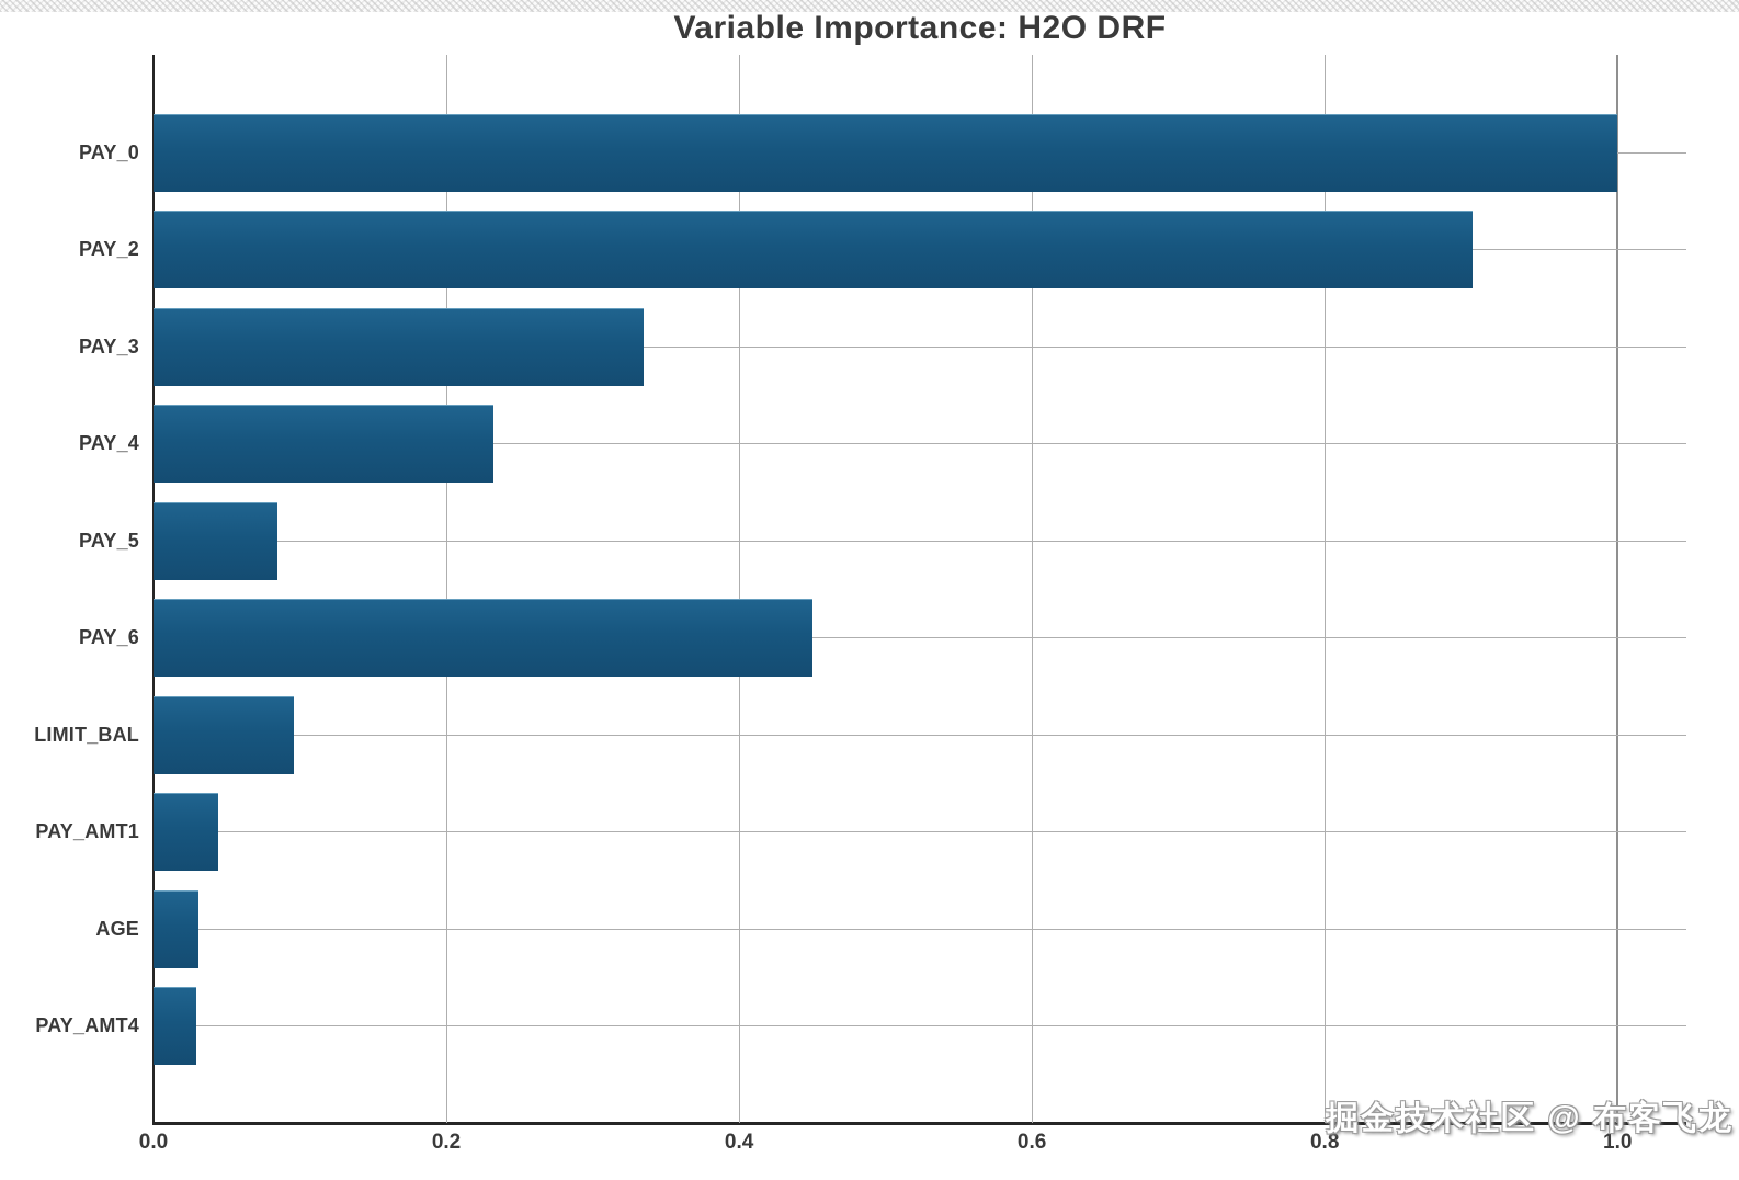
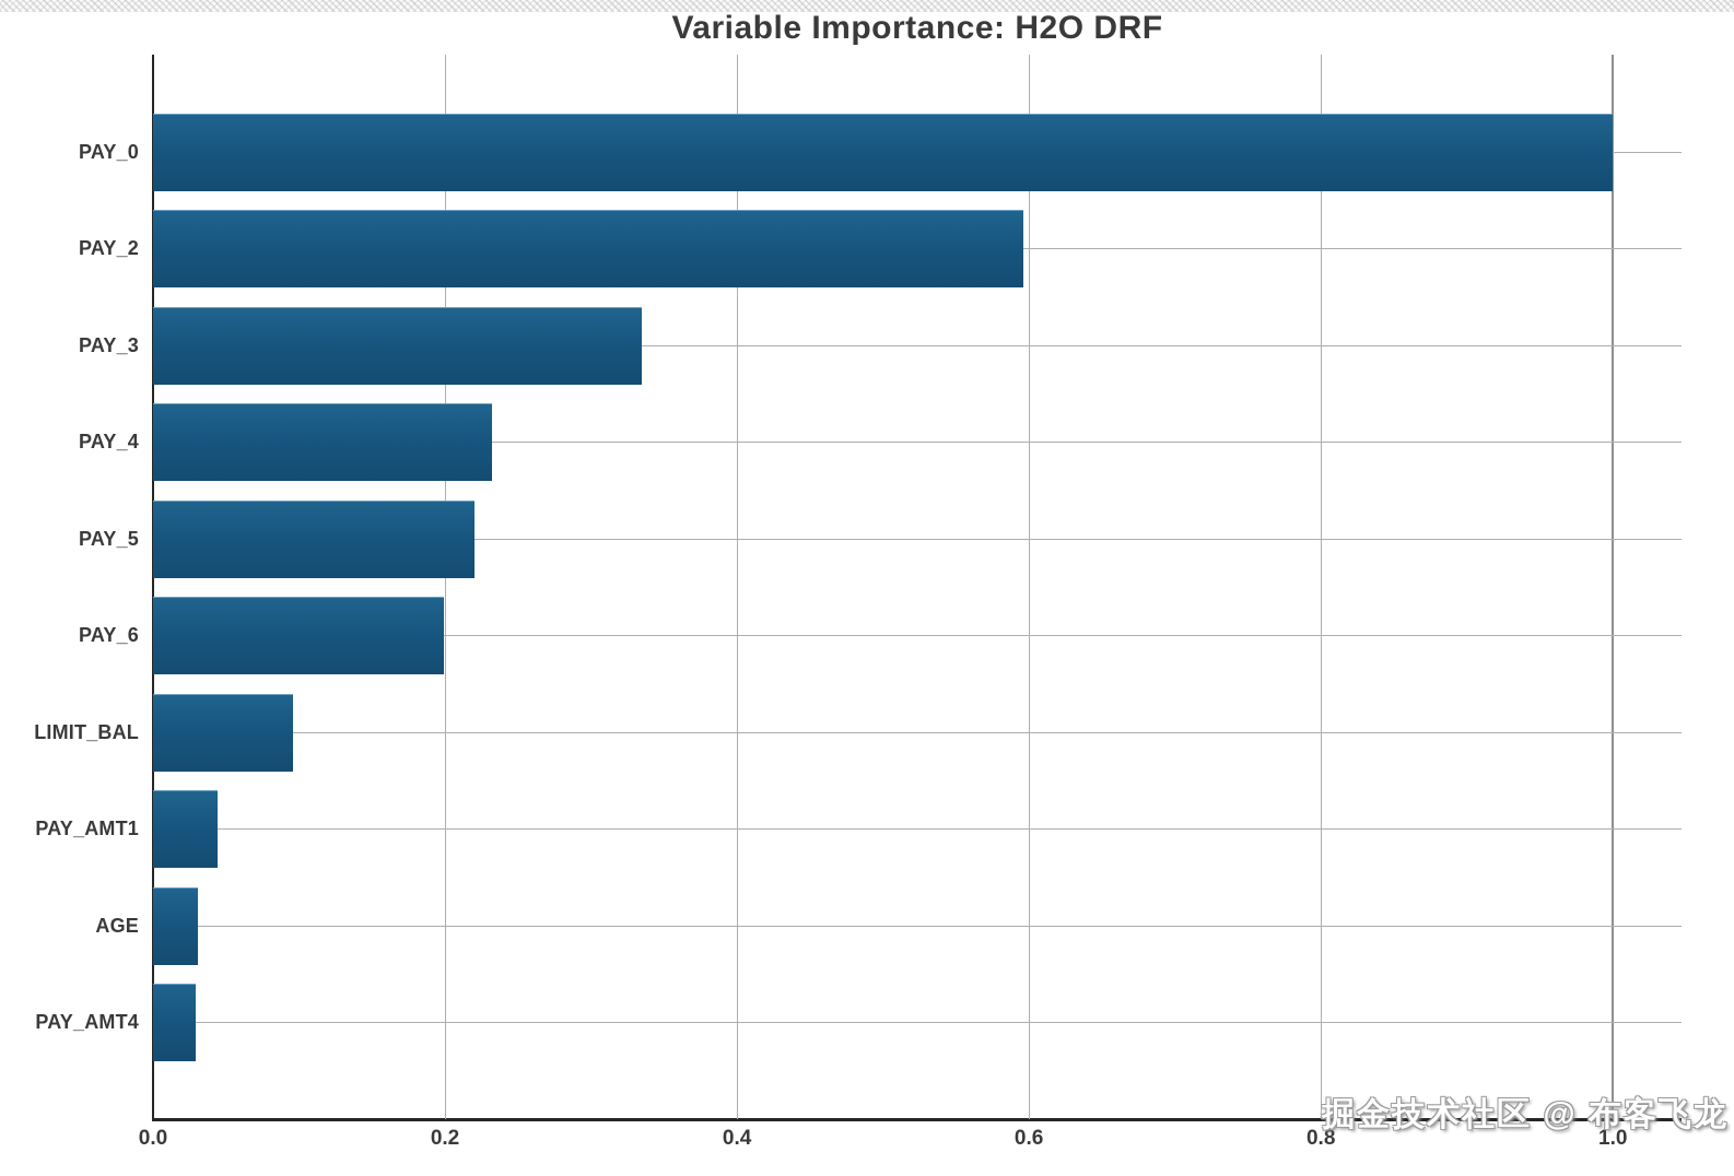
PAY_2: 0.901 -> 0.596
PAY_5: 0.085 -> 0.220
PAY_6: 0.450 -> 0.199
